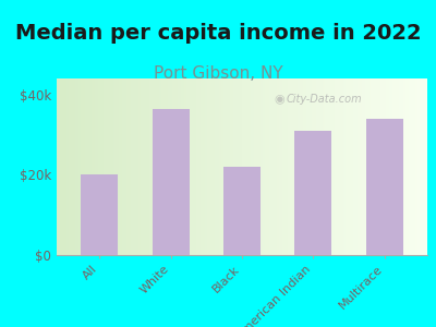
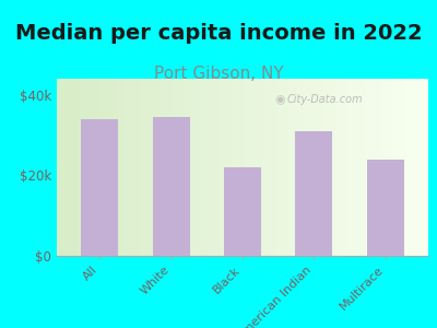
All: $20.0k -> $34.0k
White: $36.5k -> $34.5k
Multirace: $34.0k -> $24.0k
